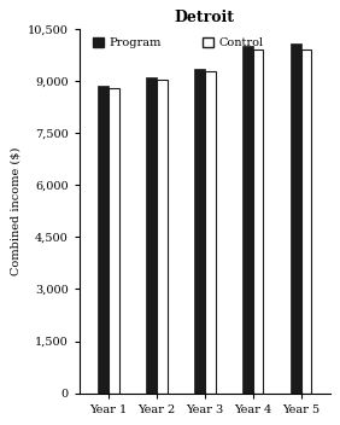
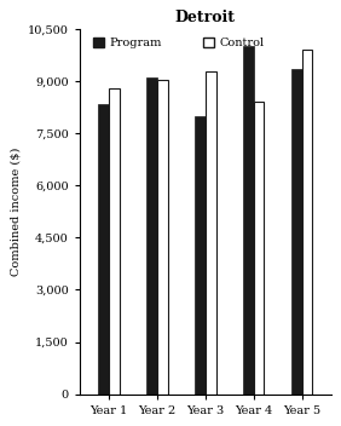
Program/Year 1: 8,850 -> 8,350
Program/Year 3: 9,350 -> 8,000
Control/Year 4: 9,900 -> 8,400
Program/Year 5: 10,080 -> 9,350
